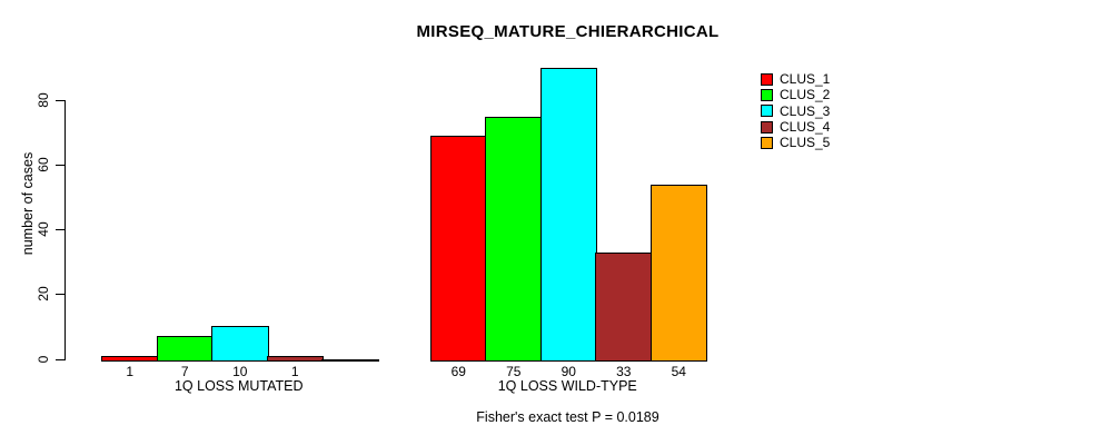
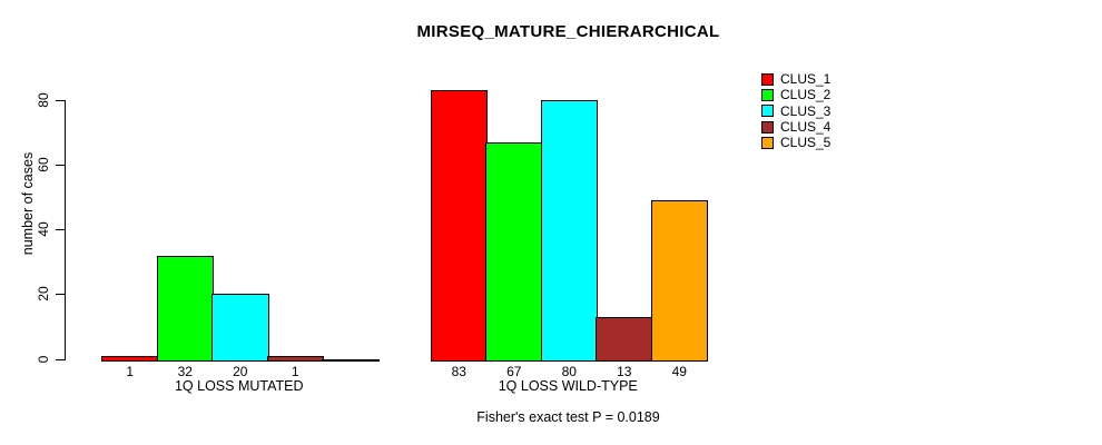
CLUS_2/1Q LOSS MUTATED: 7 -> 32
CLUS_3/1Q LOSS MUTATED: 10 -> 20
CLUS_1/1Q LOSS WILD-TYPE: 69 -> 83
CLUS_2/1Q LOSS WILD-TYPE: 75 -> 67
CLUS_3/1Q LOSS WILD-TYPE: 90 -> 80
CLUS_4/1Q LOSS WILD-TYPE: 33 -> 13
CLUS_5/1Q LOSS WILD-TYPE: 54 -> 49
